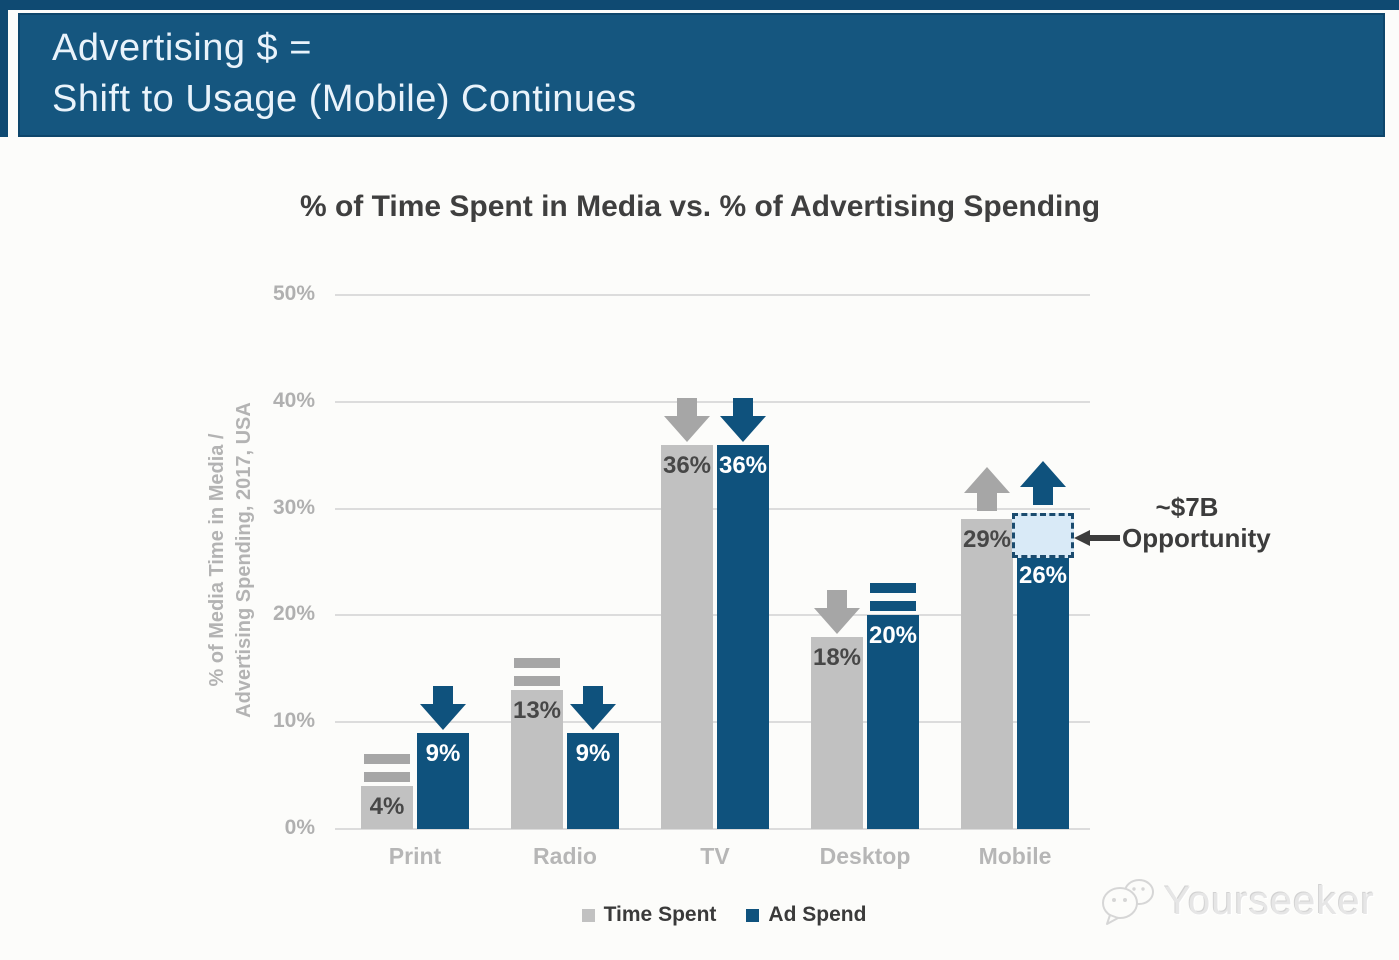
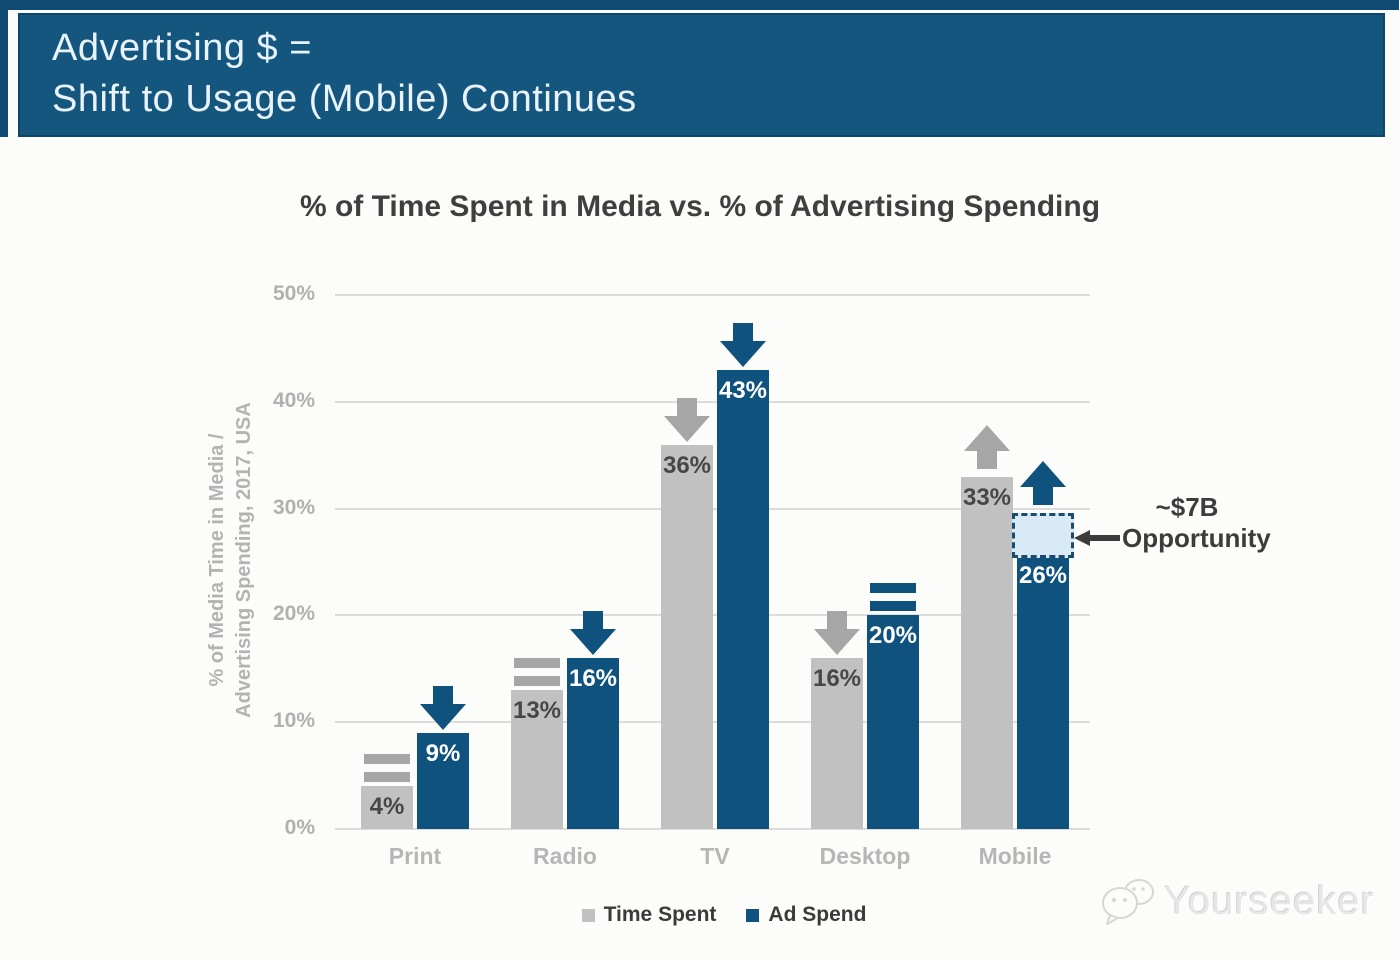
Ad Spend/Radio: 9% -> 16%
Ad Spend/TV: 36% -> 43%
Time Spent/Desktop: 18% -> 16%
Time Spent/Mobile: 29% -> 33%
